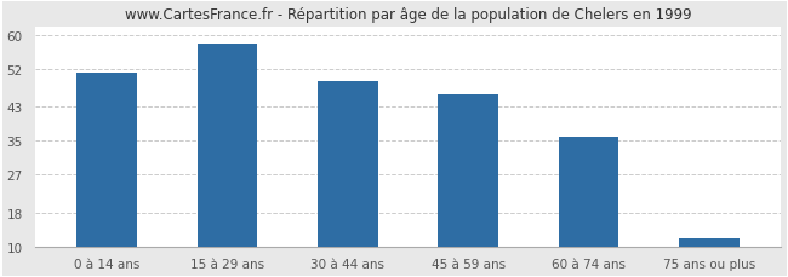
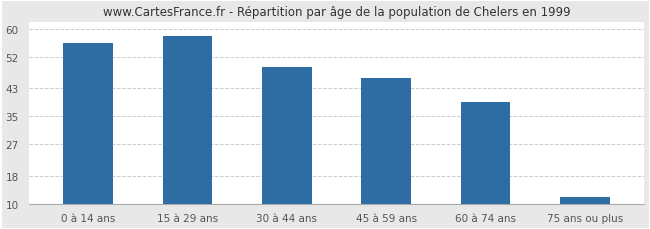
0 à 14 ans: 51 -> 56
60 à 74 ans: 36 -> 39
